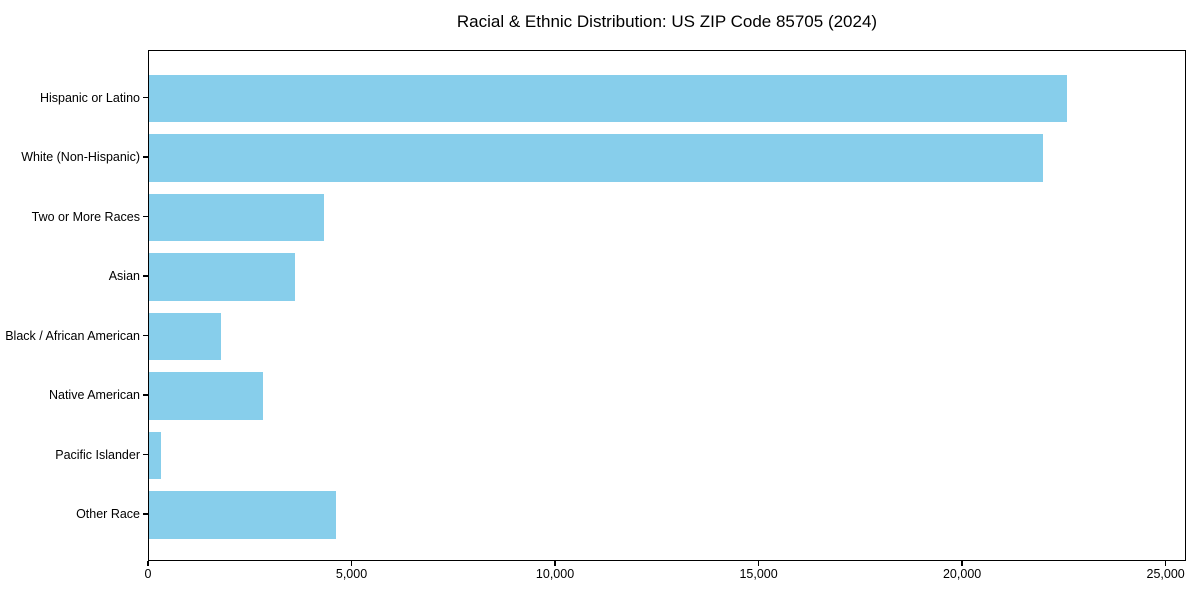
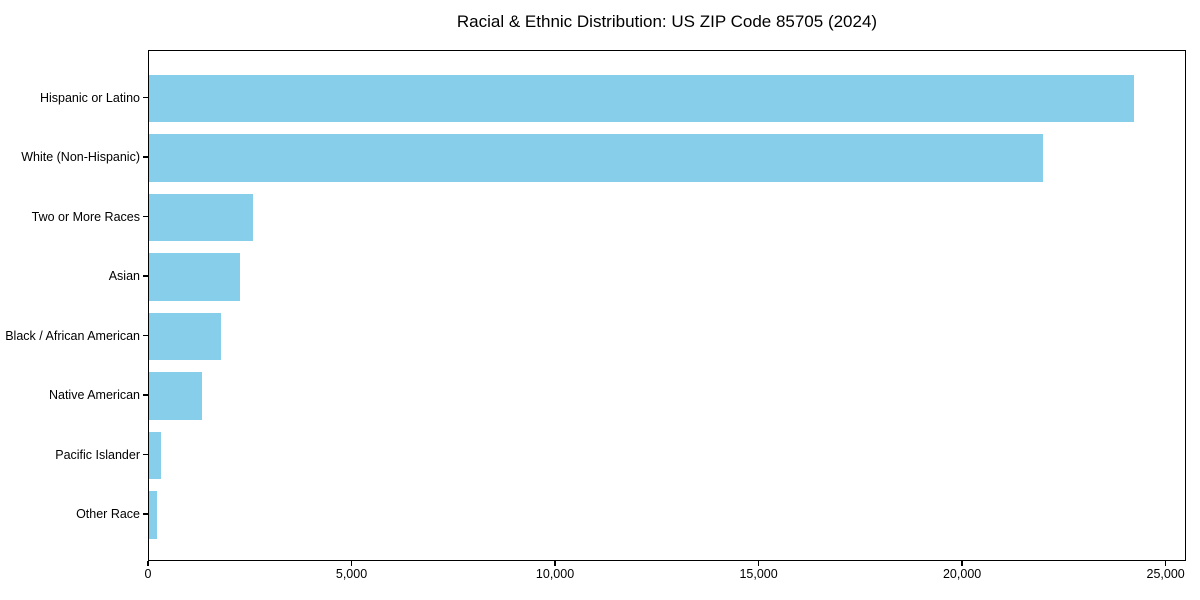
Hispanic or Latino: 22600 -> 24200
Two or More Races: 4300 -> 2600
Asian: 3600 -> 2200
Native American: 2800 -> 1300
Other Race: 4600 -> 200
